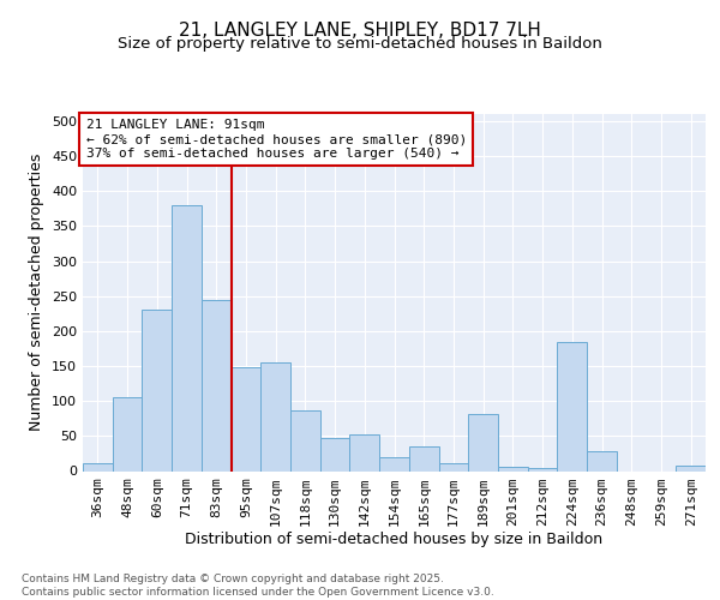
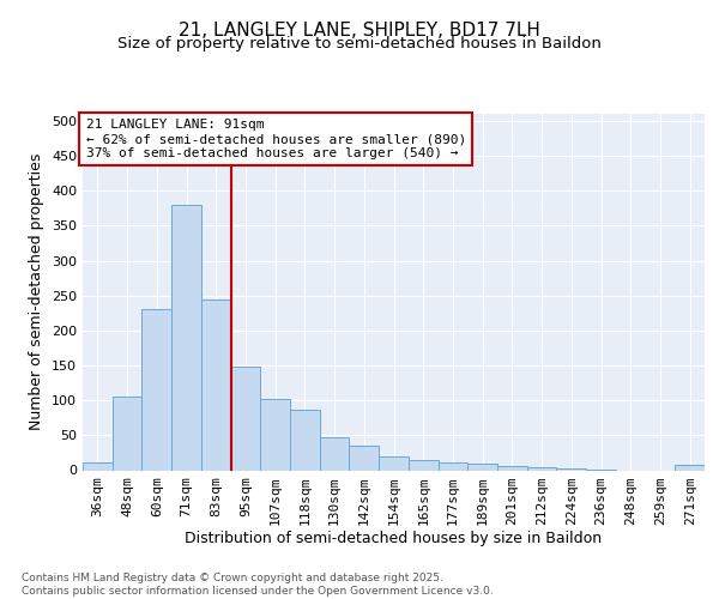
107sqm: 156 -> 102
142sqm: 52 -> 35
165sqm: 36 -> 14
189sqm: 82 -> 10
224sqm: 184 -> 3
236sqm: 28 -> 1
